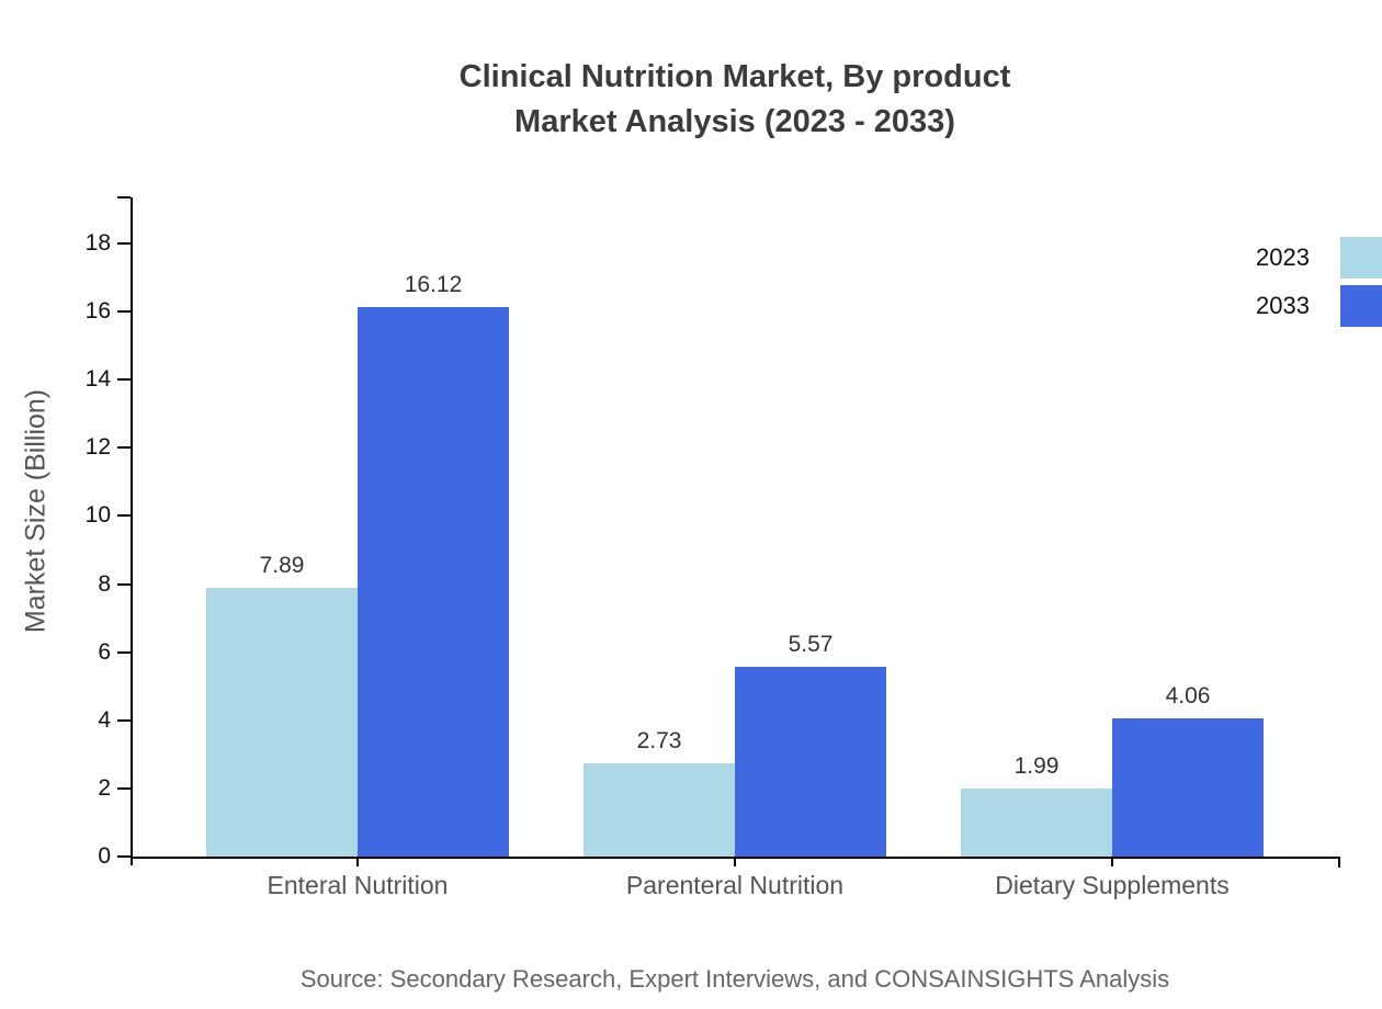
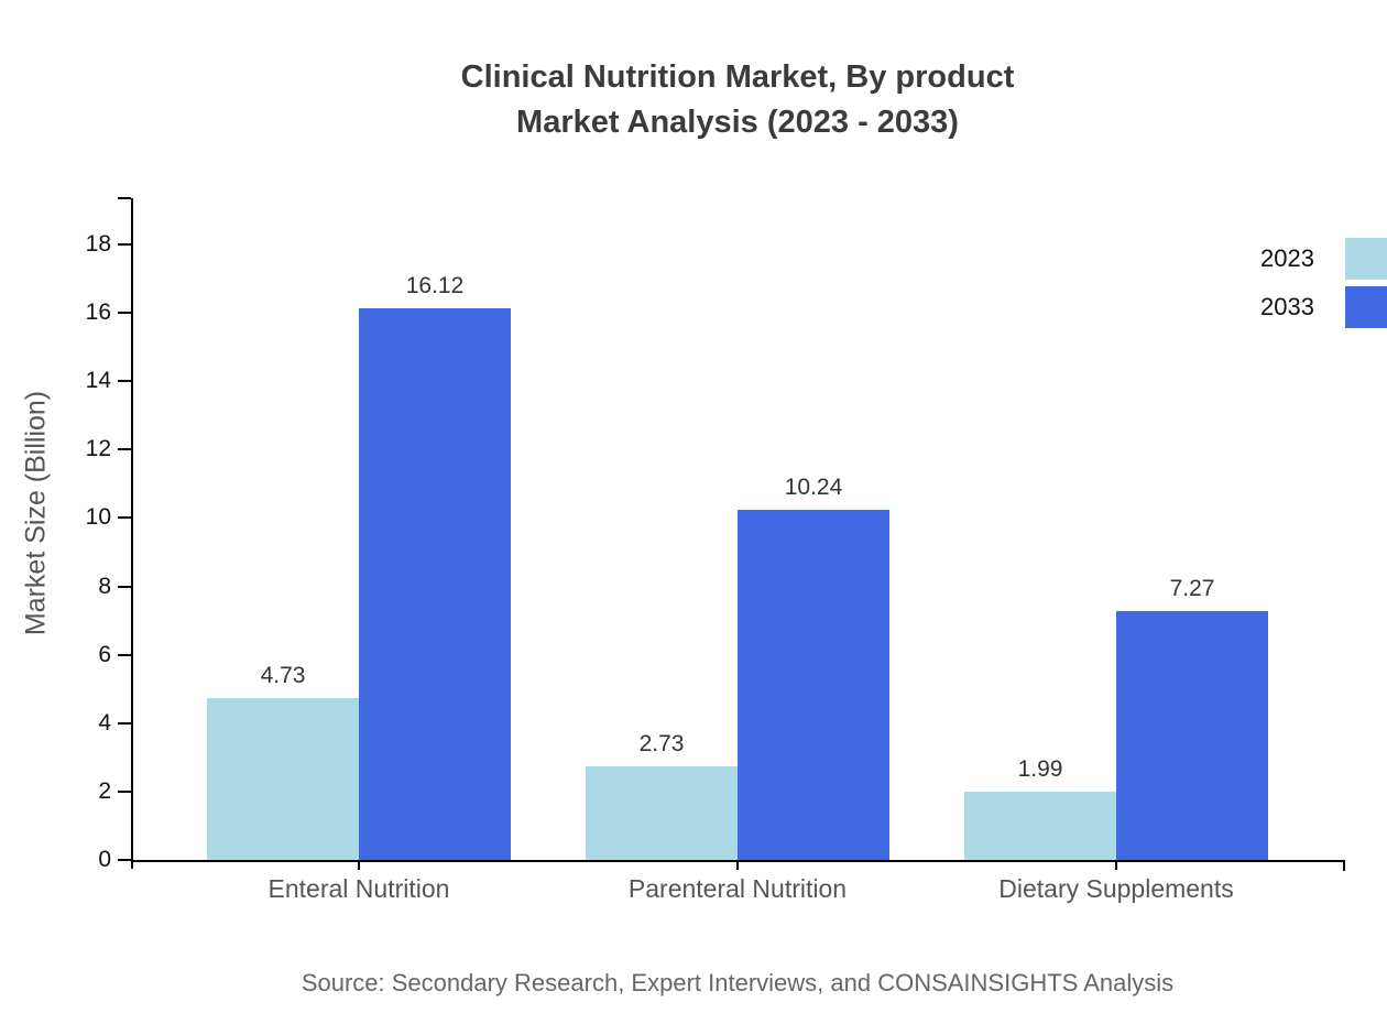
2023/Enteral Nutrition: 7.89 -> 4.73
2033/Parenteral Nutrition: 5.57 -> 10.24
2033/Dietary Supplements: 4.06 -> 7.27
